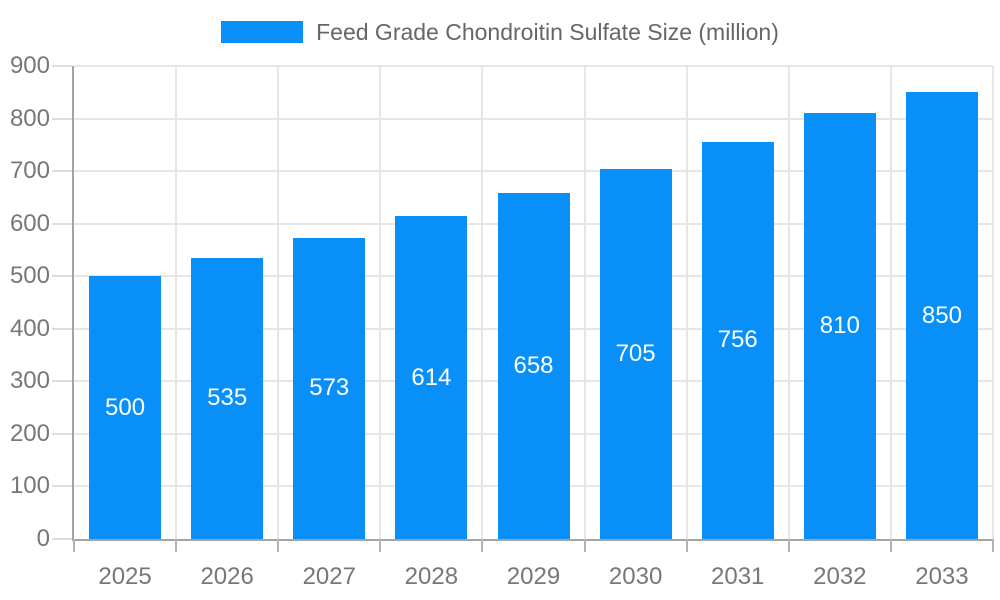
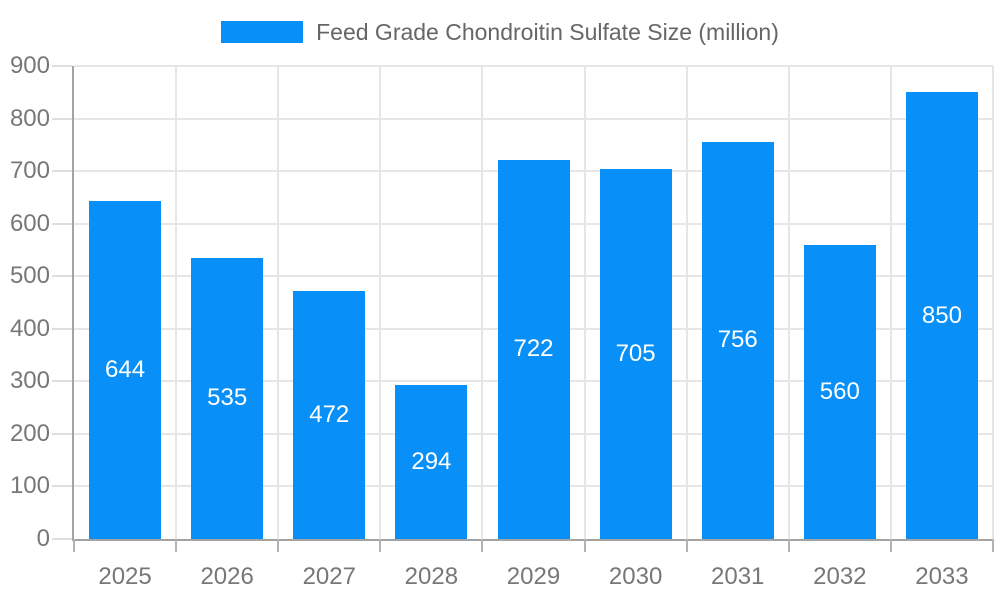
2025: 500 -> 644
2027: 573 -> 472
2028: 614 -> 294
2029: 658 -> 722
2032: 810 -> 560
